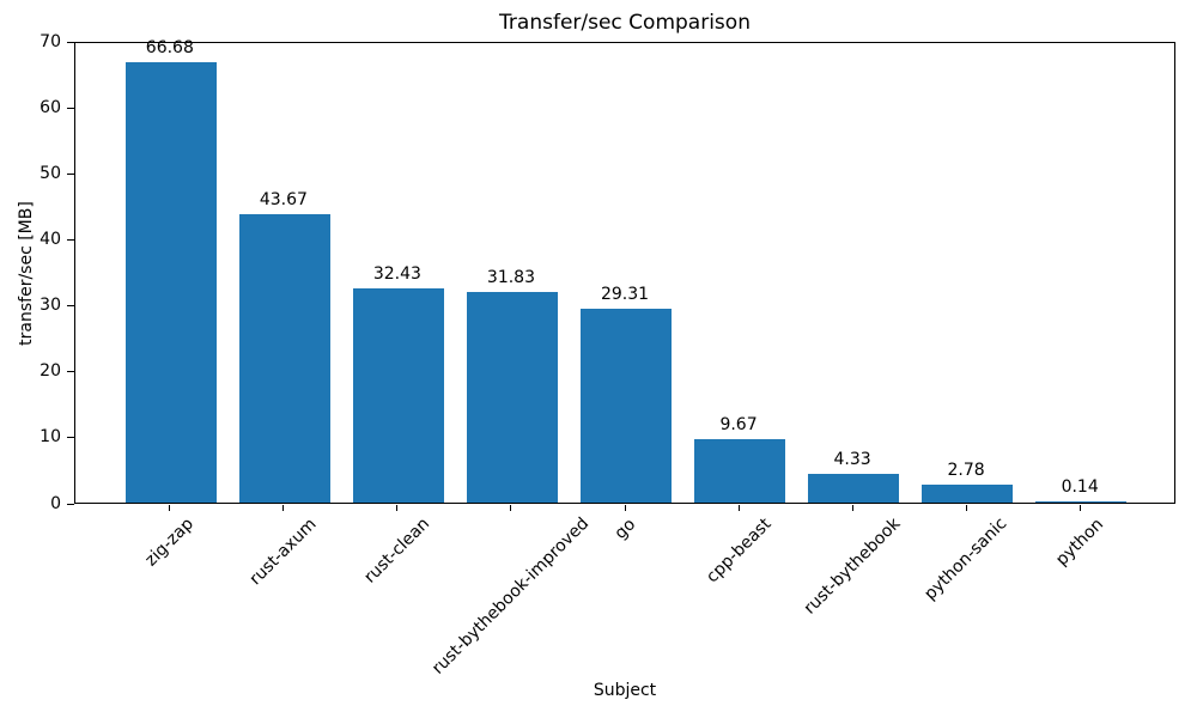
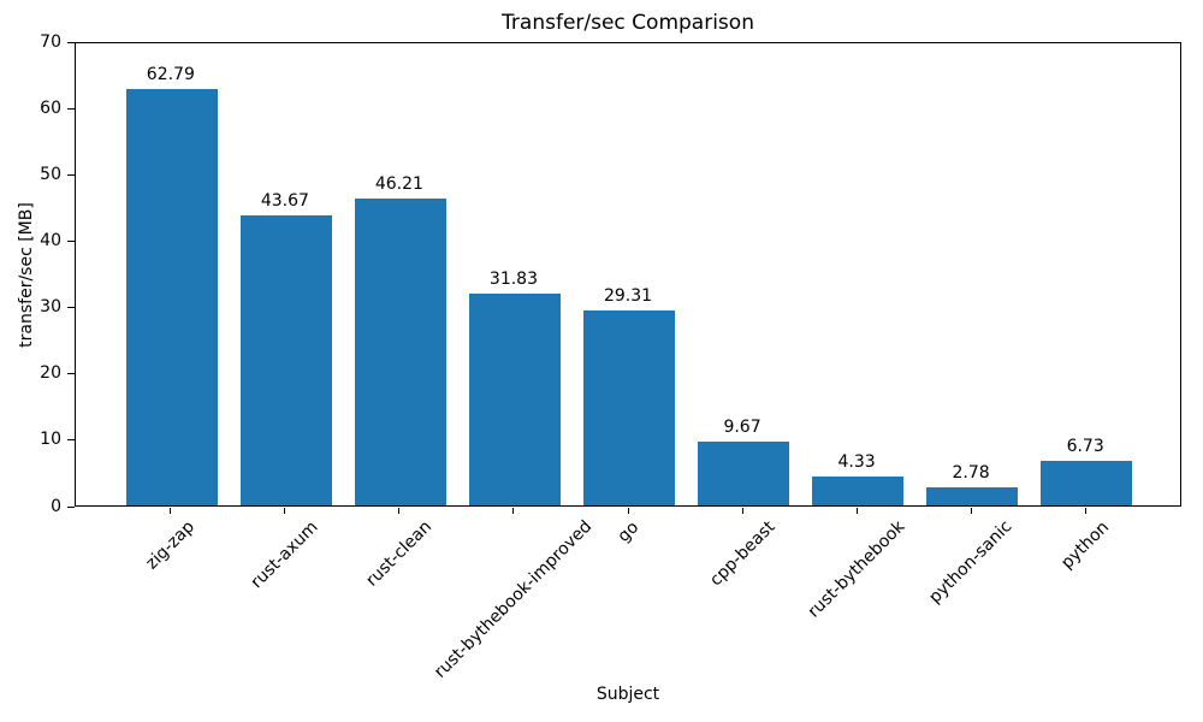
zig-zap: 66.68 -> 62.79
rust-clean: 32.43 -> 46.21
python: 0.14 -> 6.73
